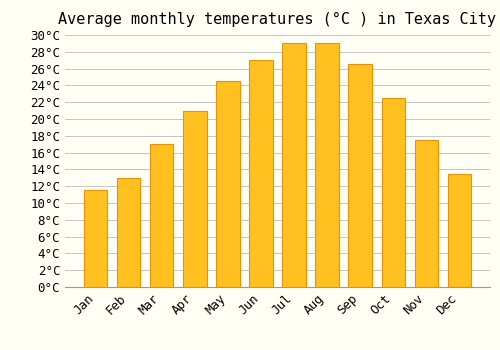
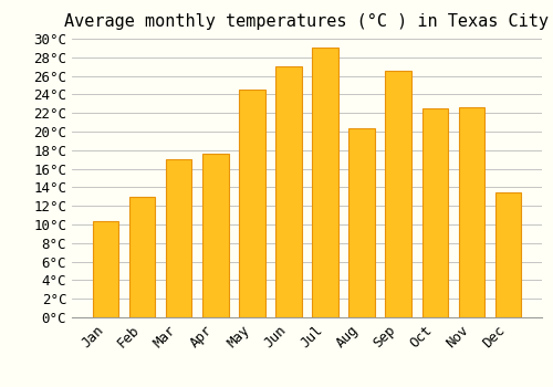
Jan: 11.5°C -> 10.4°C
Apr: 21.0°C -> 17.6°C
Aug: 29.0°C -> 20.4°C
Nov: 17.5°C -> 22.6°C
